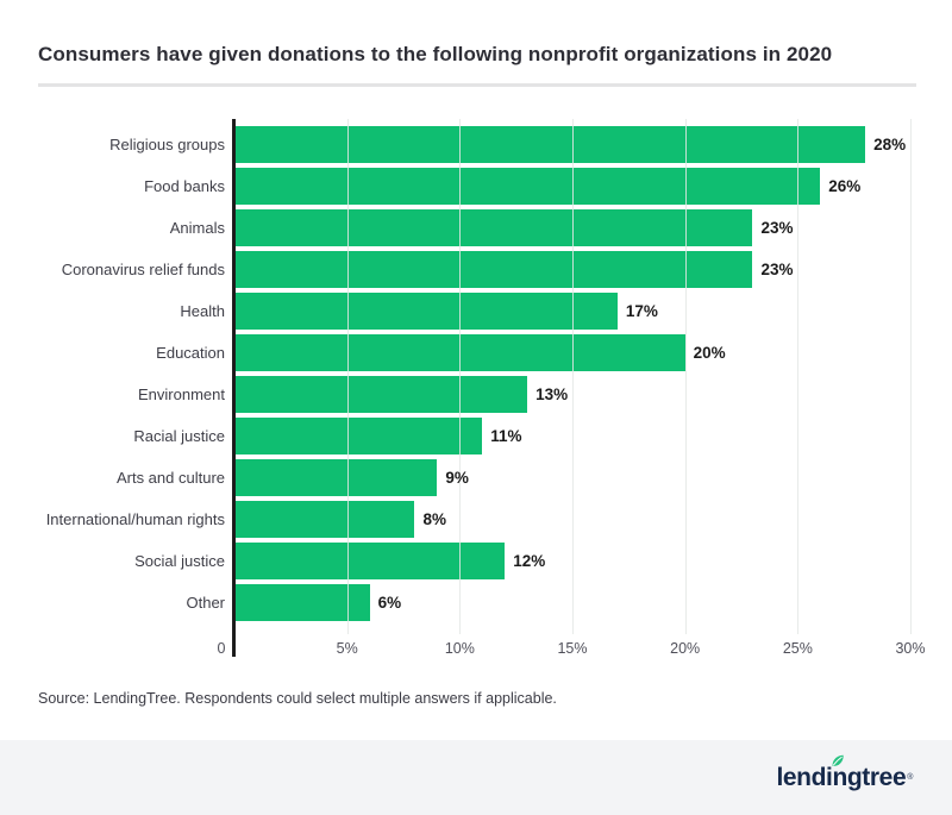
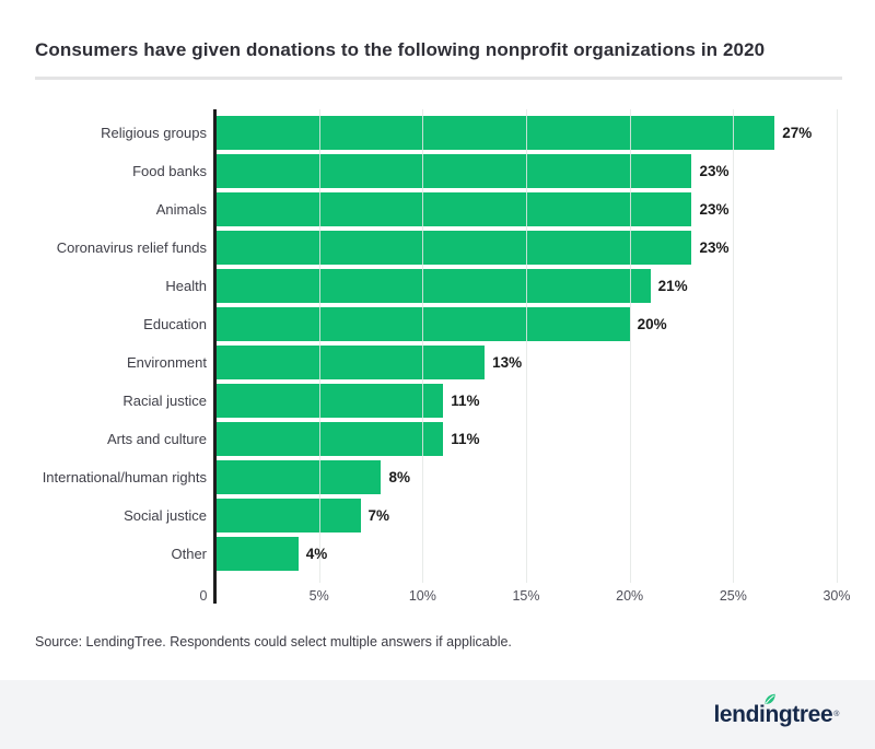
Religious groups: 28% -> 27%
Food banks: 26% -> 23%
Health: 17% -> 21%
Arts and culture: 9% -> 11%
Social justice: 12% -> 7%
Other: 6% -> 4%
